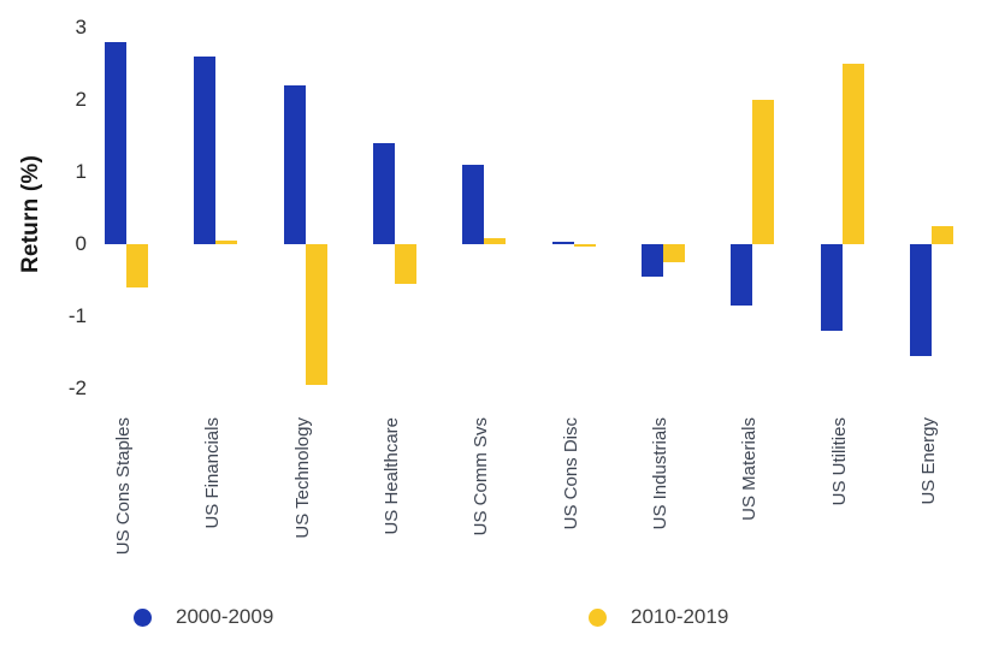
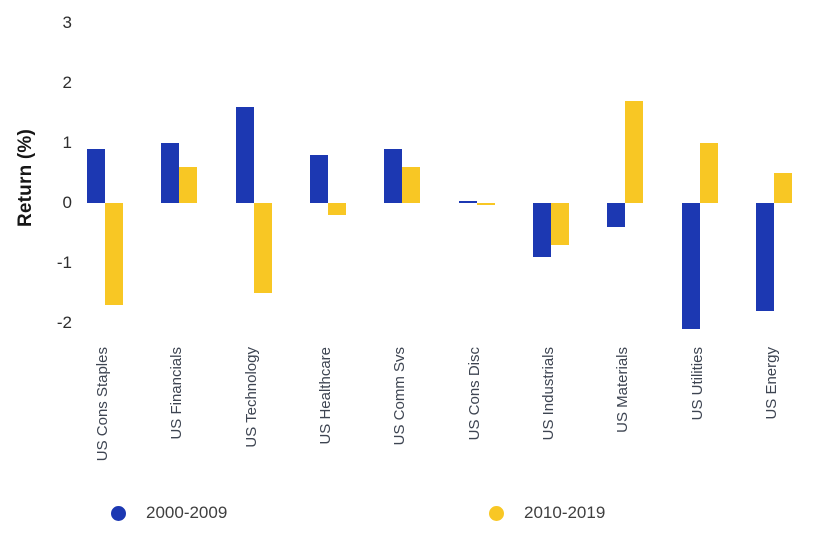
2000-2009/US Cons Staples: 2.8 -> 0.9
2010-2019/US Cons Staples: -0.6 -> -1.7
2000-2009/US Financials: 2.6 -> 1.0
2010-2019/US Financials: 0.1 -> 0.6
2000-2009/US Technology: 2.2 -> 1.6
2010-2019/US Technology: -1.9 -> -1.5
2000-2009/US Healthcare: 1.4 -> 0.8
2010-2019/US Healthcare: -0.6 -> -0.2
2000-2009/US Comm Svs: 1.1 -> 0.9
2010-2019/US Comm Svs: 0.1 -> 0.6
2000-2009/US Industrials: -0.5 -> -0.9
2010-2019/US Industrials: -0.2 -> -0.7
2000-2009/US Materials: -0.8 -> -0.4
2010-2019/US Materials: 2.0 -> 1.7
2000-2009/US Utilities: -1.2 -> -2.1
2010-2019/US Utilities: 2.5 -> 1.0
2000-2009/US Energy: -1.6 -> -1.8
2010-2019/US Energy: 0.2 -> 0.5
